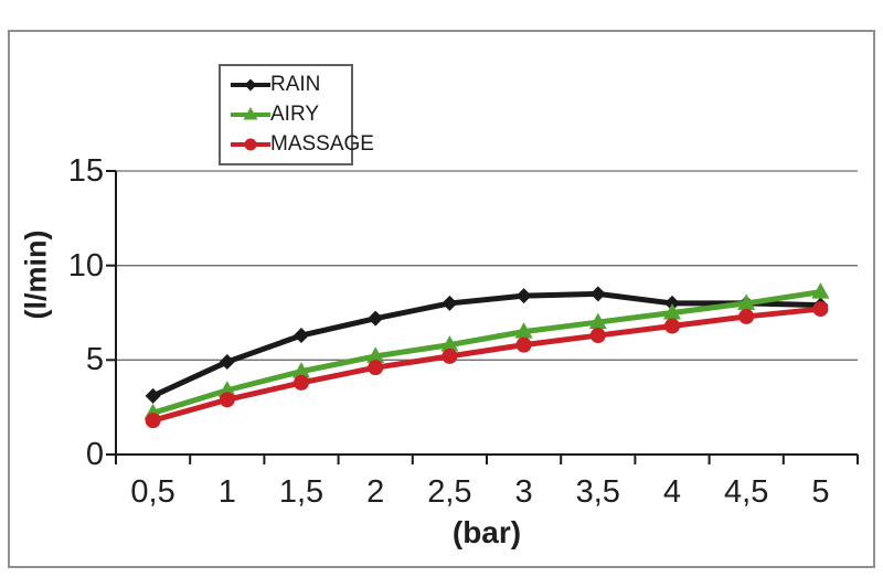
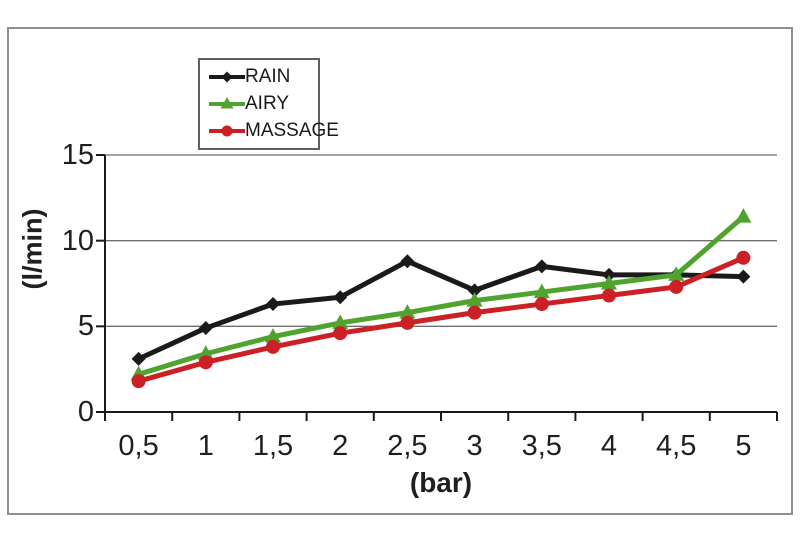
RAIN/2: 7.2 -> 6.7
RAIN/2,5: 8.0 -> 8.8
RAIN/3: 8.4 -> 7.1
AIRY/5: 8.6 -> 11.4
MASSAGE/5: 7.7 -> 9.0
